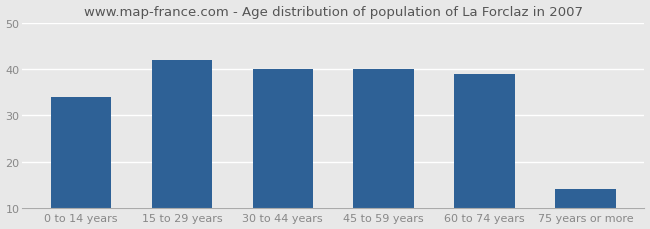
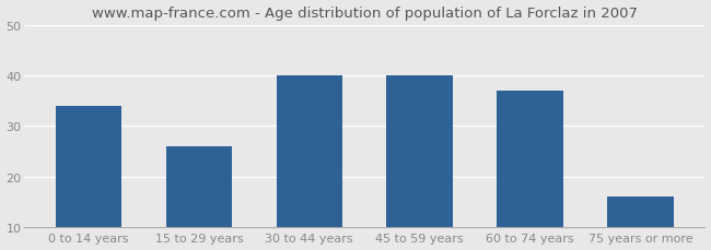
15 to 29 years: 42 -> 26
60 to 74 years: 39 -> 37
75 years or more: 14 -> 16
